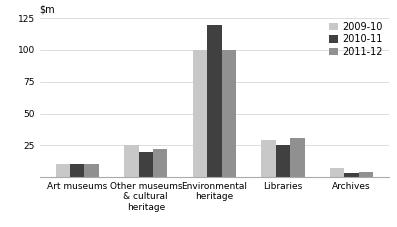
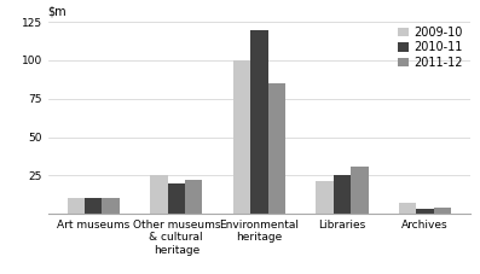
2011-12/Environmental heritage: 100 -> 85
2009-10/Libraries: 29 -> 21
